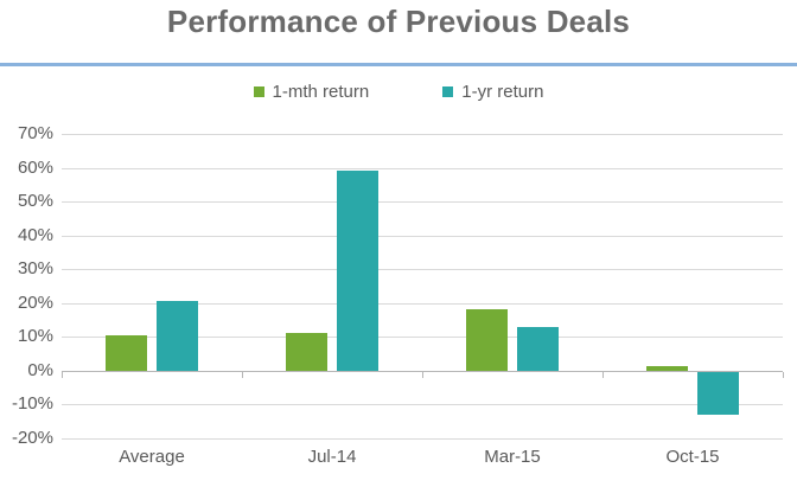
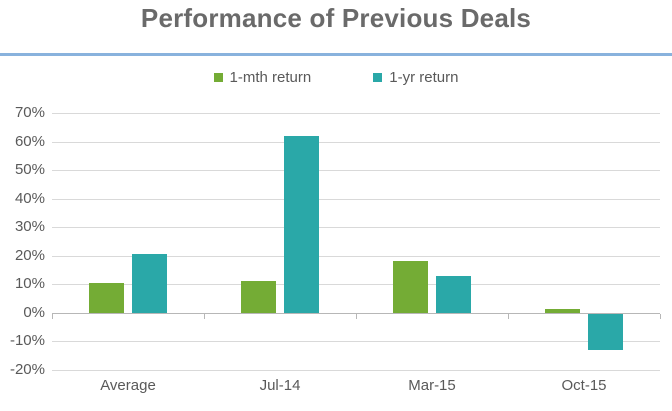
1-yr return/Jul-14: 59% -> 62%
